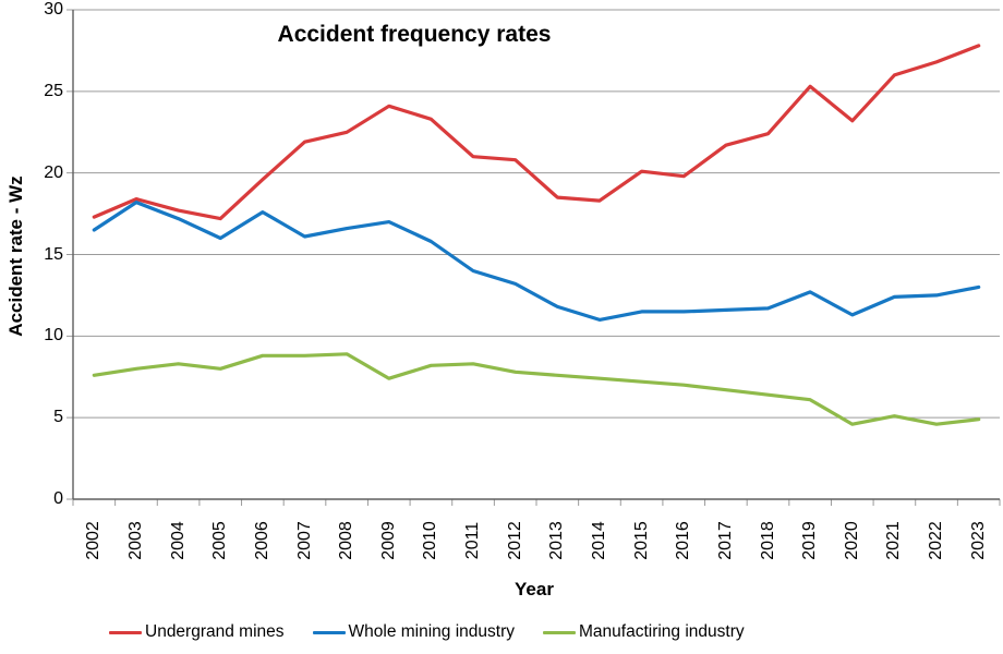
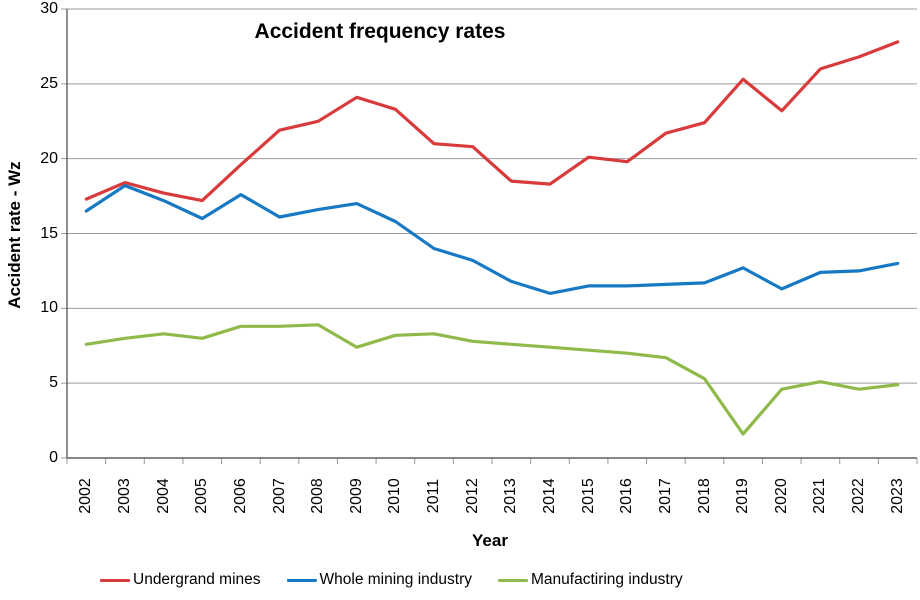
Manufactiring industry/2018: 6.4 -> 5.3
Manufactiring industry/2019: 6.1 -> 1.6
